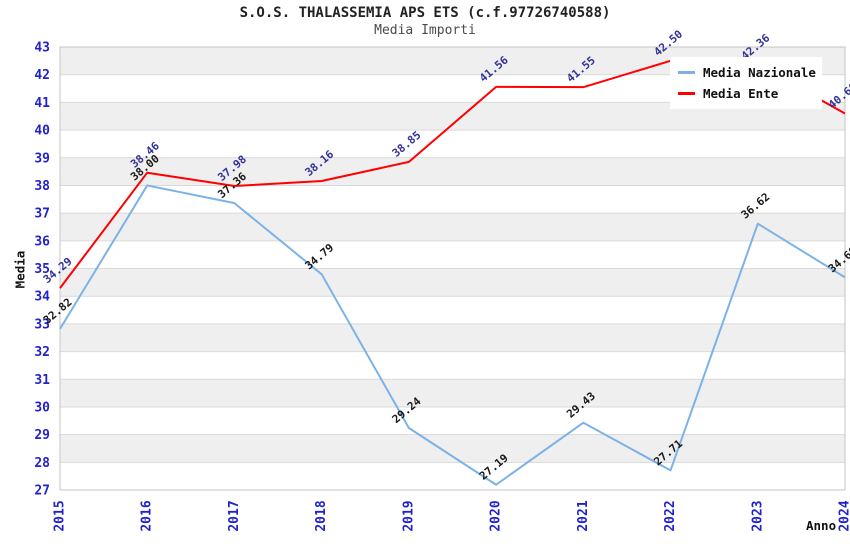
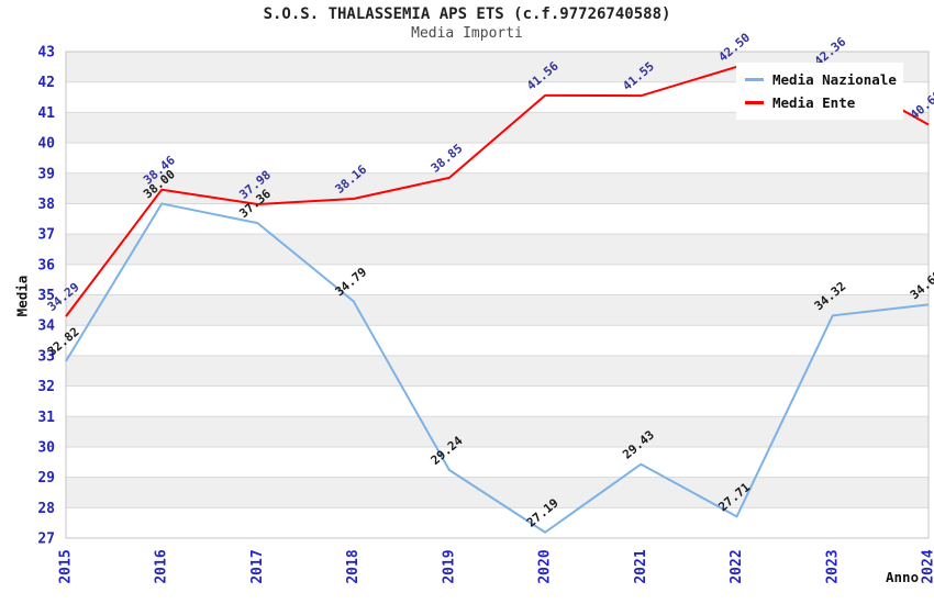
Media Nazionale/2023: 36.62 -> 34.32
